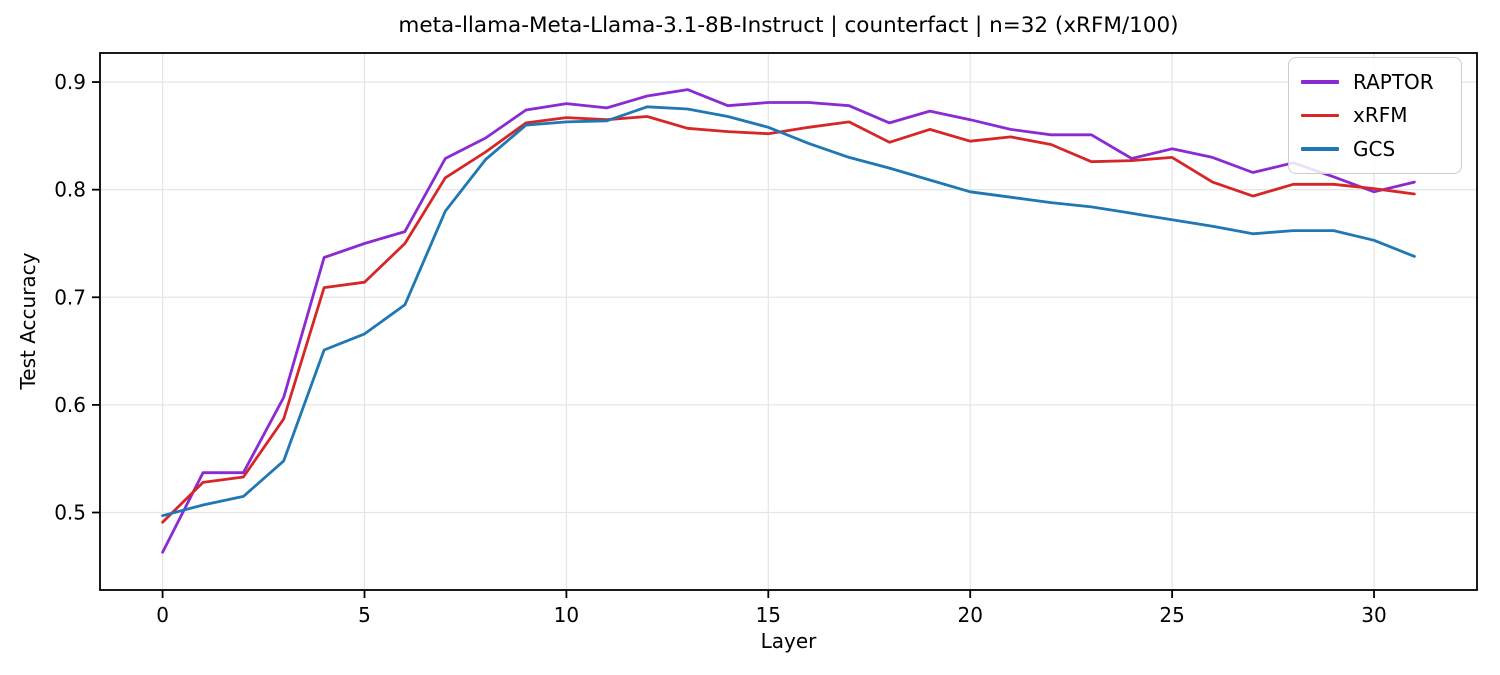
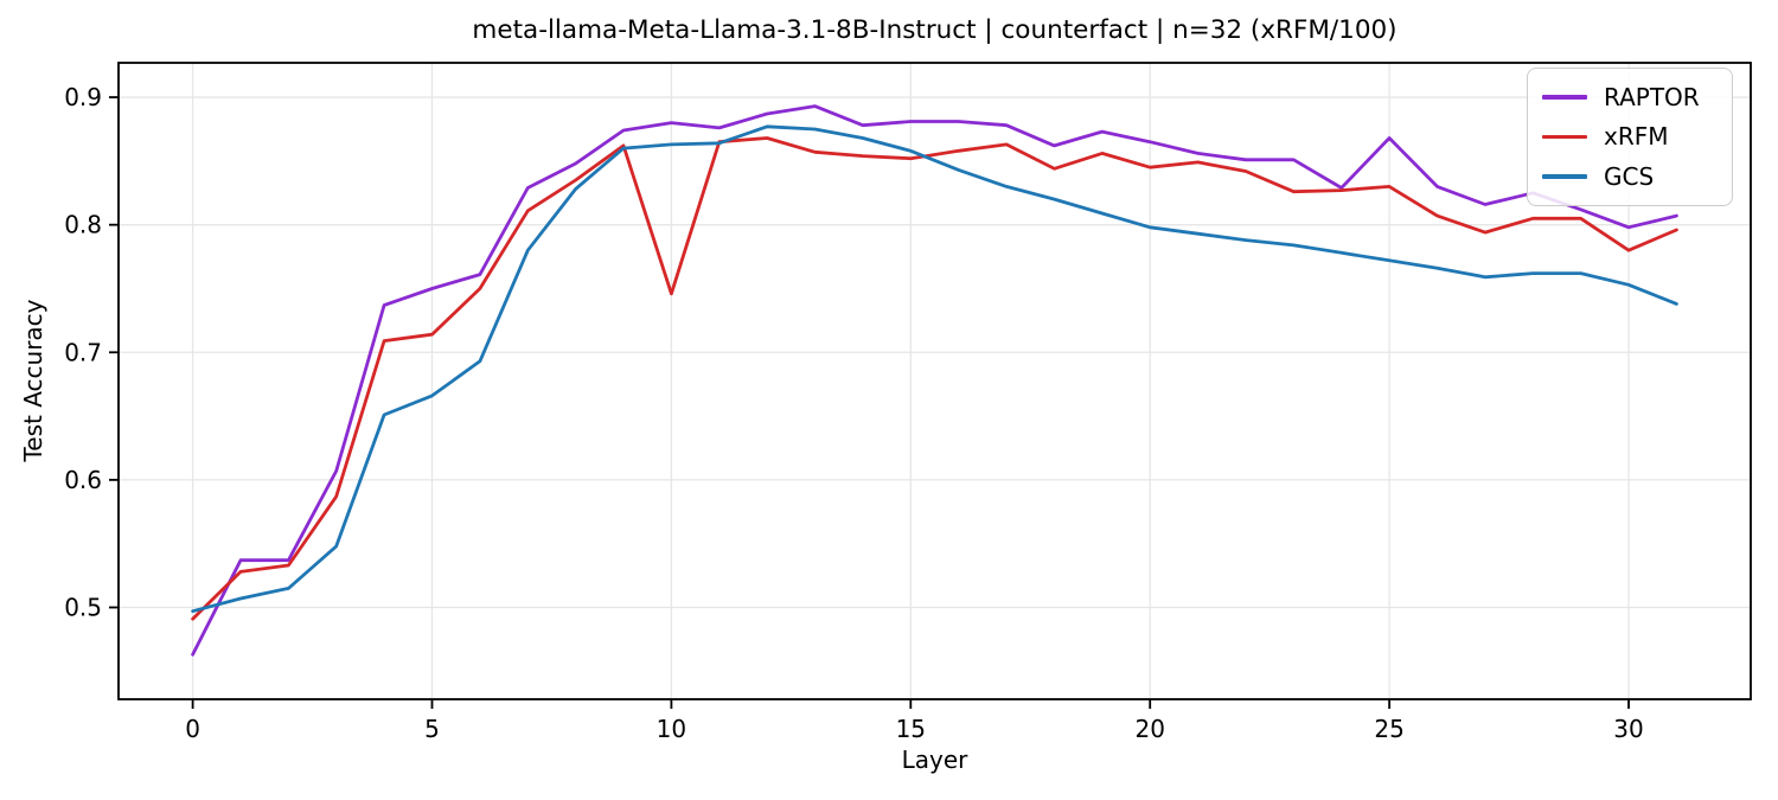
xRFM/10: 0.867 -> 0.746
RAPTOR/25: 0.838 -> 0.868
xRFM/30: 0.801 -> 0.780
